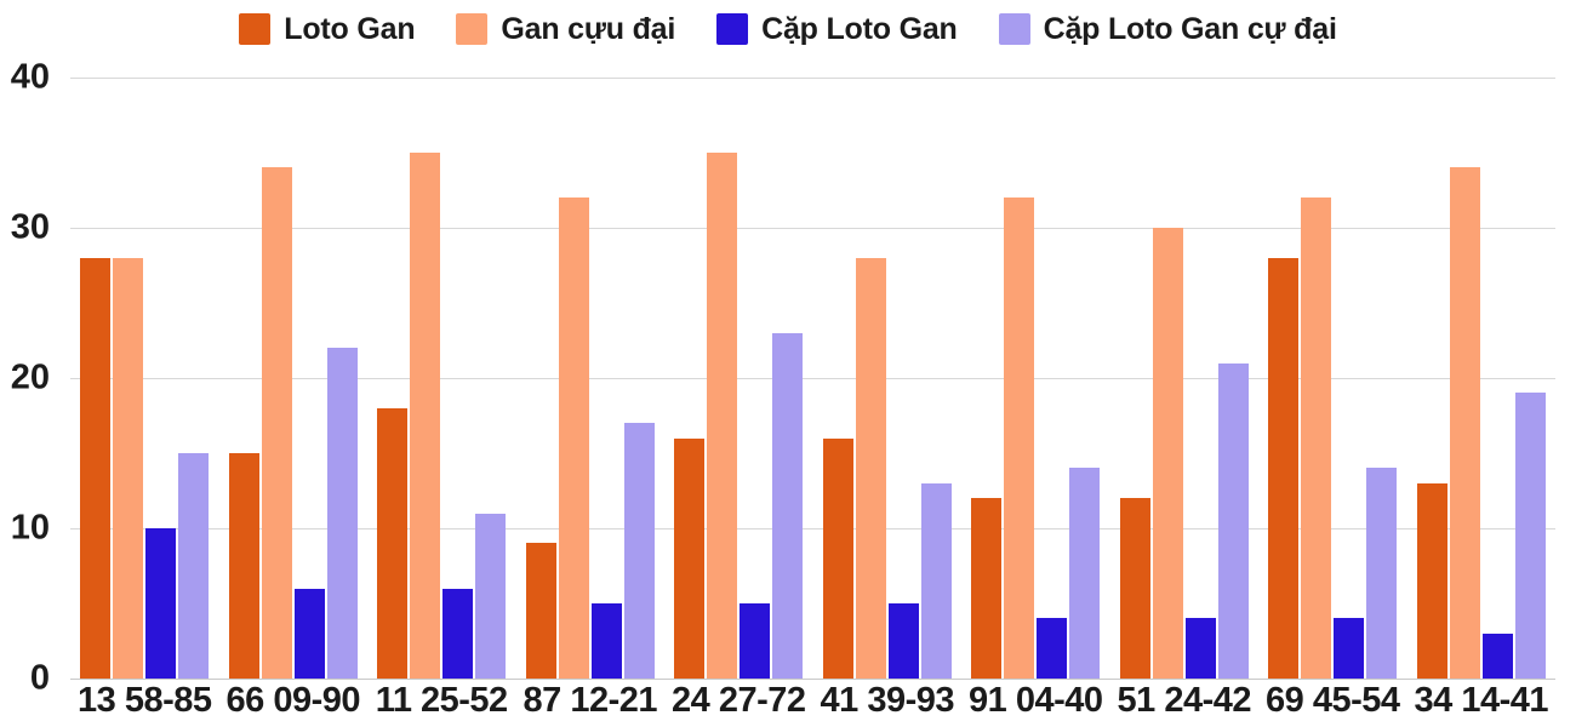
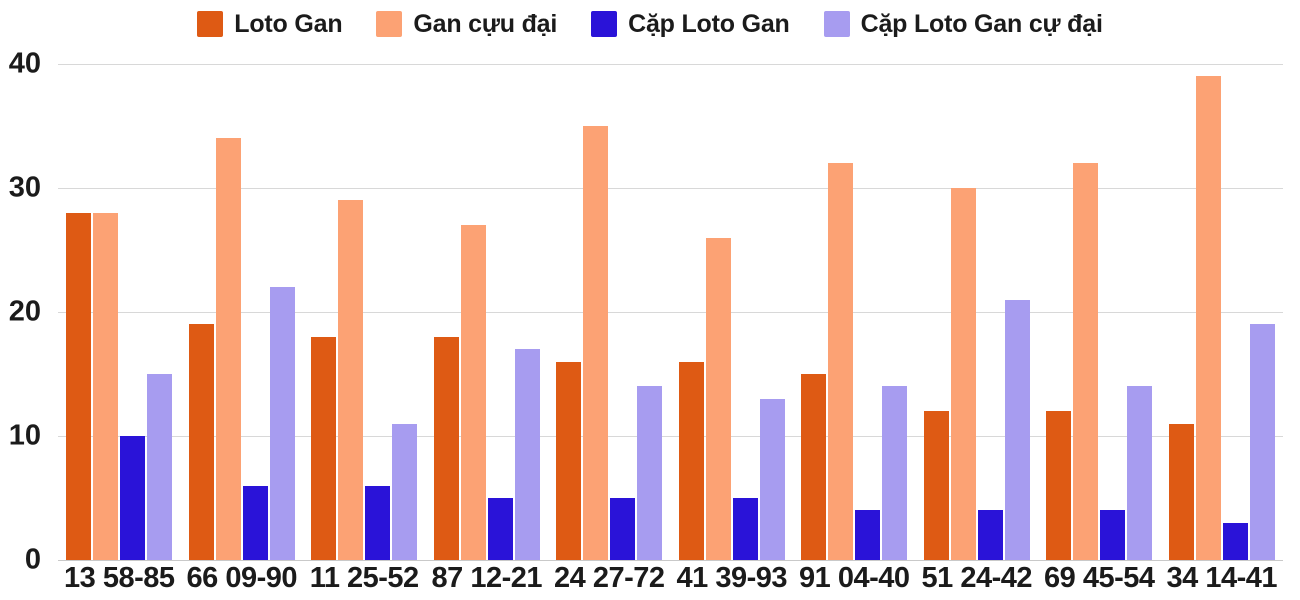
Loto Gan/66 09-90: 15 -> 19
Gan cựu đại/11 25-52: 35 -> 29
Loto Gan/87 12-21: 9 -> 18
Gan cựu đại/87 12-21: 32 -> 27
Cặp Loto Gan cự đại/24 27-72: 23 -> 14
Gan cựu đại/41 39-93: 28 -> 26
Loto Gan/91 04-40: 12 -> 15
Loto Gan/69 45-54: 28 -> 12
Loto Gan/34 14-41: 13 -> 11
Gan cựu đại/34 14-41: 34 -> 39
